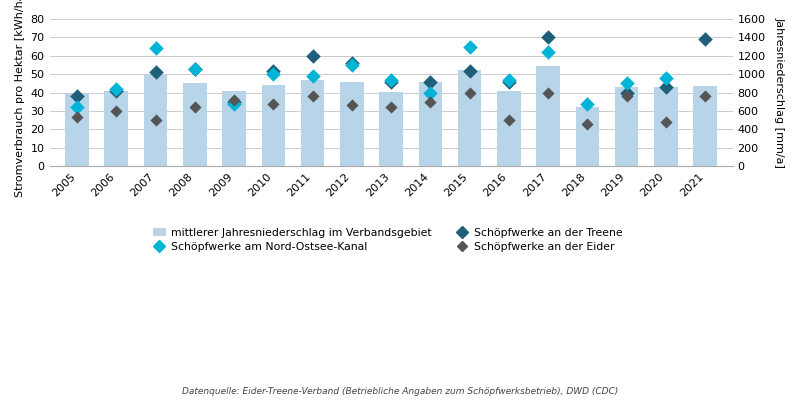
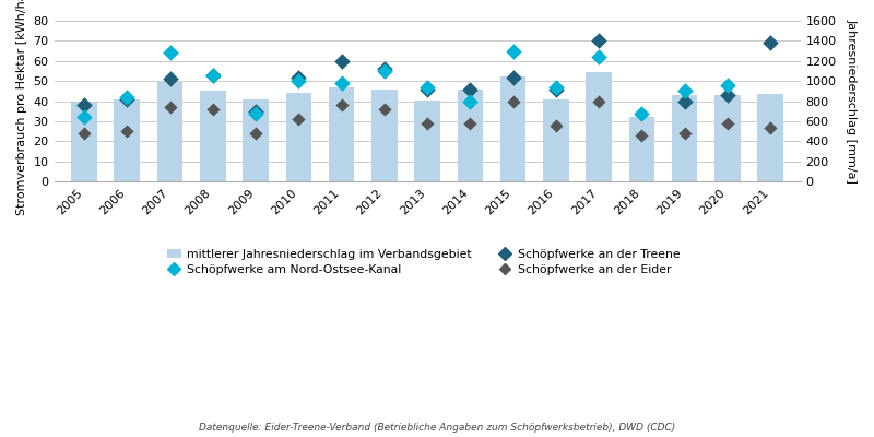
Schöpfwerke an der Eider/2005: 27 -> 24
Schöpfwerke an der Eider/2006: 30 -> 25
Schöpfwerke an der Eider/2007: 25 -> 37
Schöpfwerke an der Eider/2008: 32 -> 36
Schöpfwerke an der Eider/2009: 36 -> 24
Schöpfwerke an der Eider/2010: 34 -> 31
Schöpfwerke an der Eider/2012: 33 -> 36
Schöpfwerke an der Eider/2013: 32 -> 29
Schöpfwerke an der Eider/2014: 35 -> 29
Schöpfwerke an der Eider/2016: 25 -> 28
Schöpfwerke an der Eider/2019: 38 -> 24
Schöpfwerke an der Eider/2020: 24 -> 29
Schöpfwerke an der Eider/2021: 38 -> 27
